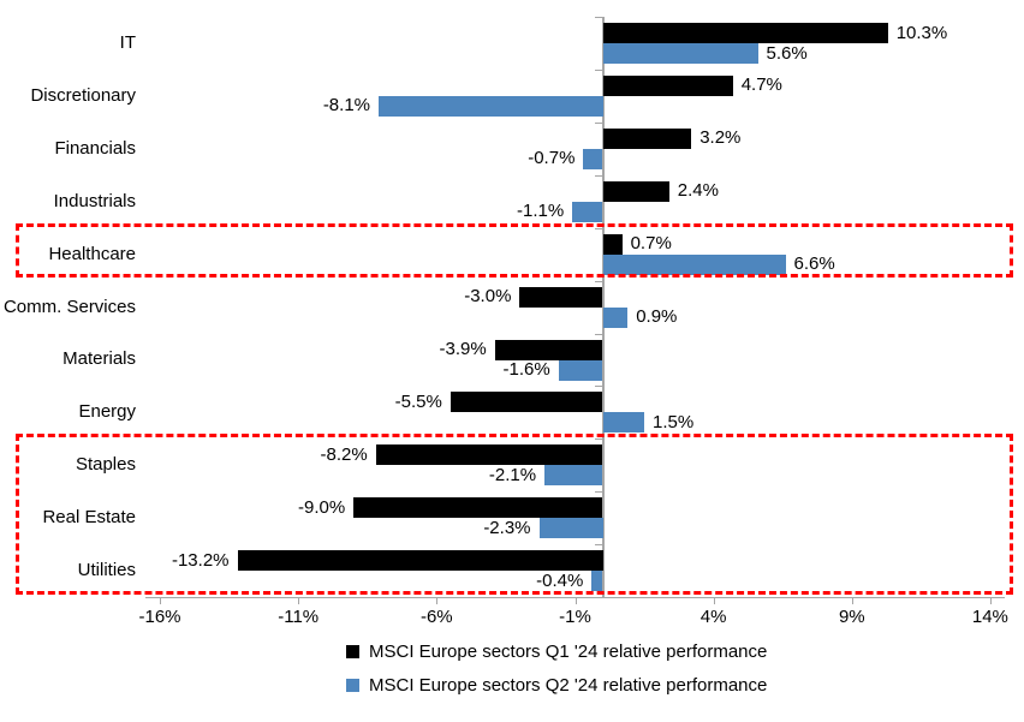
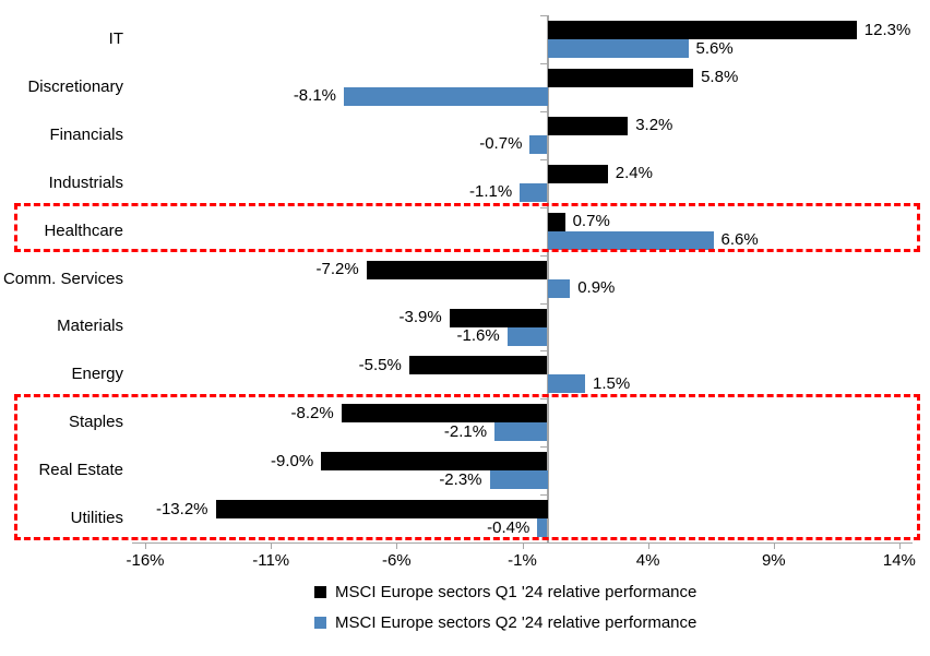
MSCI Europe sectors Q1 '24 relative performance/IT: 10.3% -> 12.3%
MSCI Europe sectors Q1 '24 relative performance/Discretionary: 4.7% -> 5.8%
MSCI Europe sectors Q1 '24 relative performance/Comm. Services: -3.0% -> -7.2%
